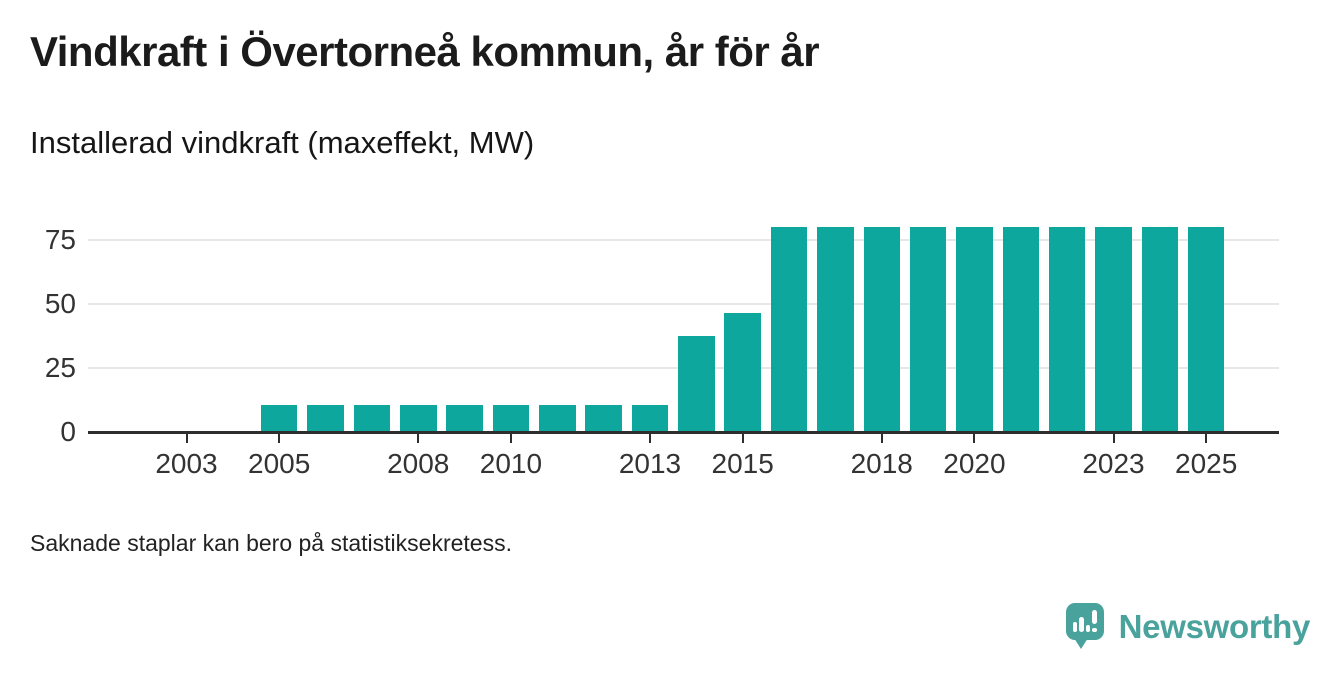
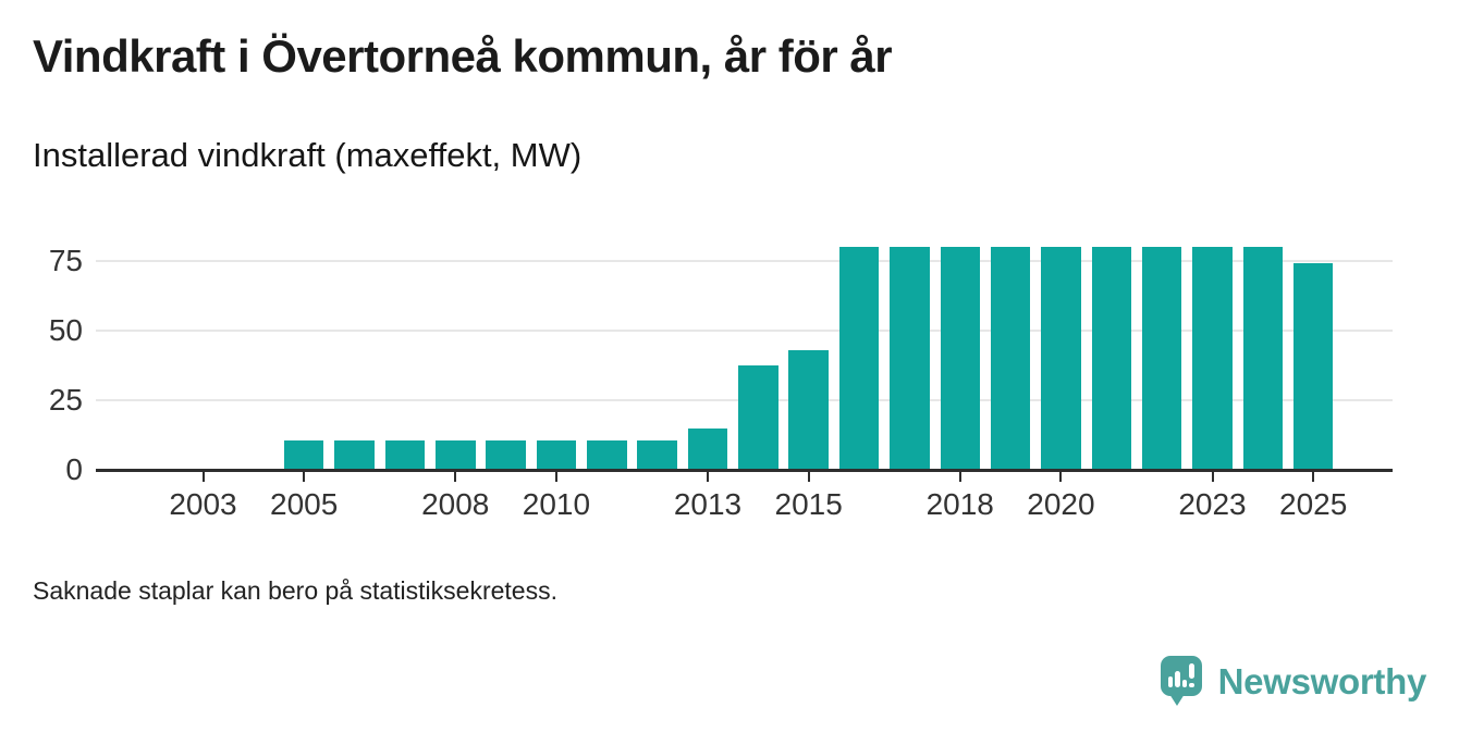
2013: 10 -> 15
2015: 46 -> 43
2025: 80 -> 74
